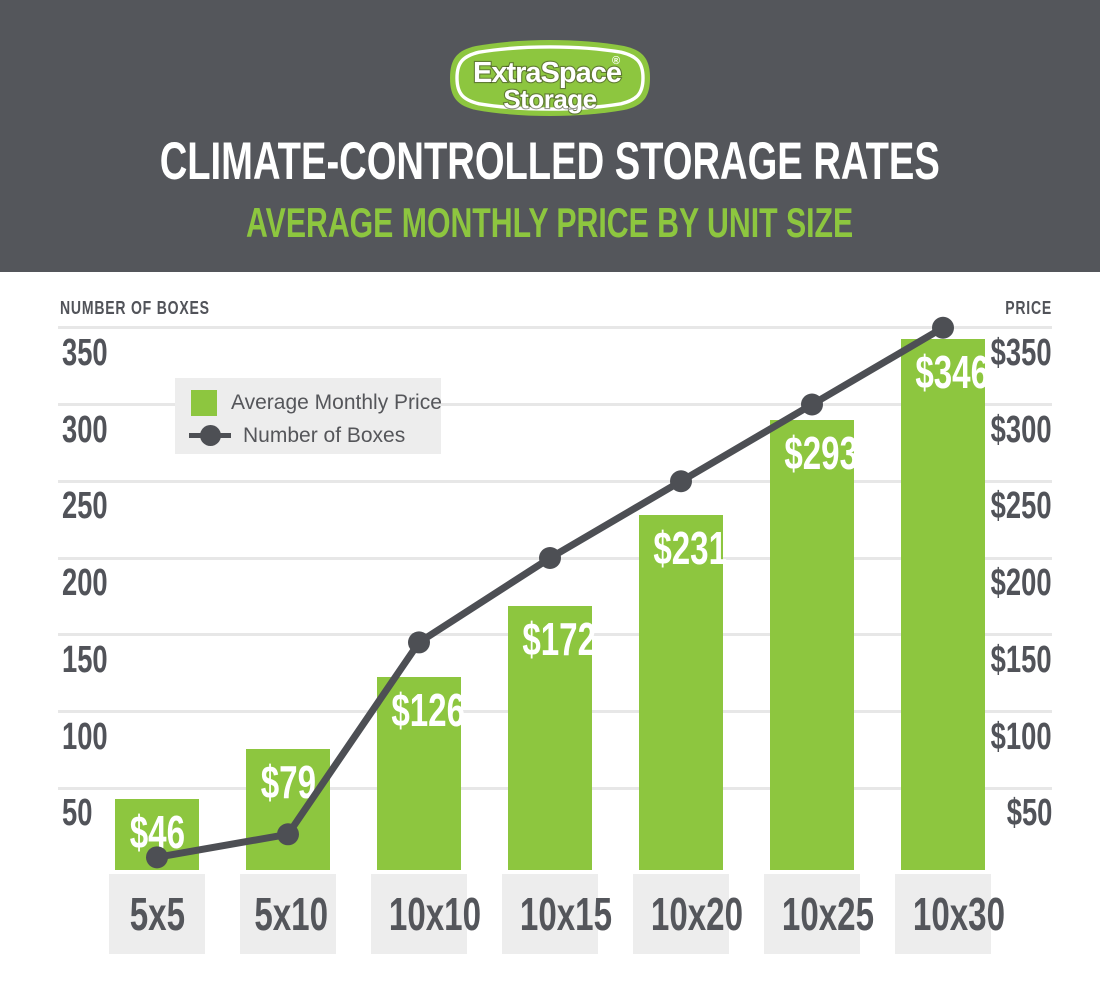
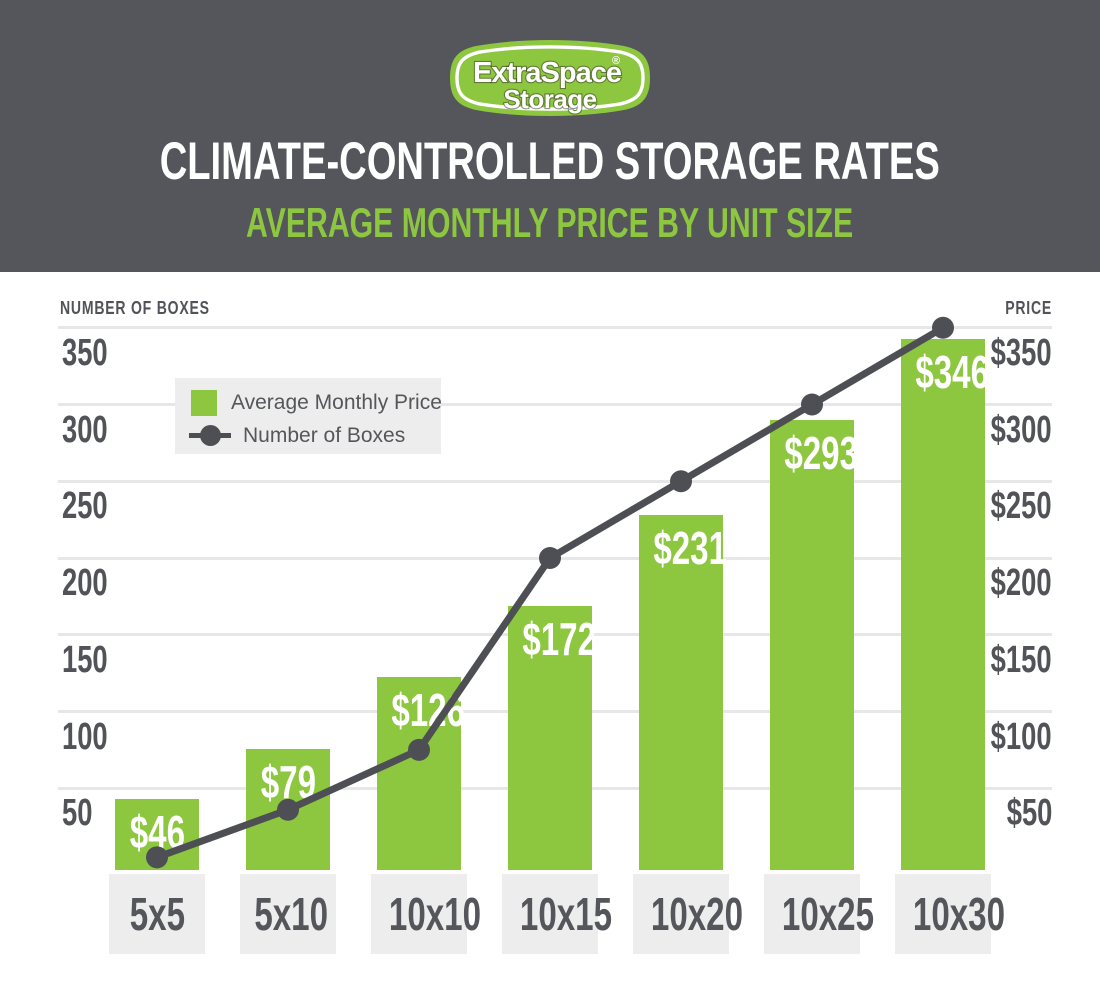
Number of Boxes/5x10: 20 -> 36
Number of Boxes/10x10: 145 -> 75
